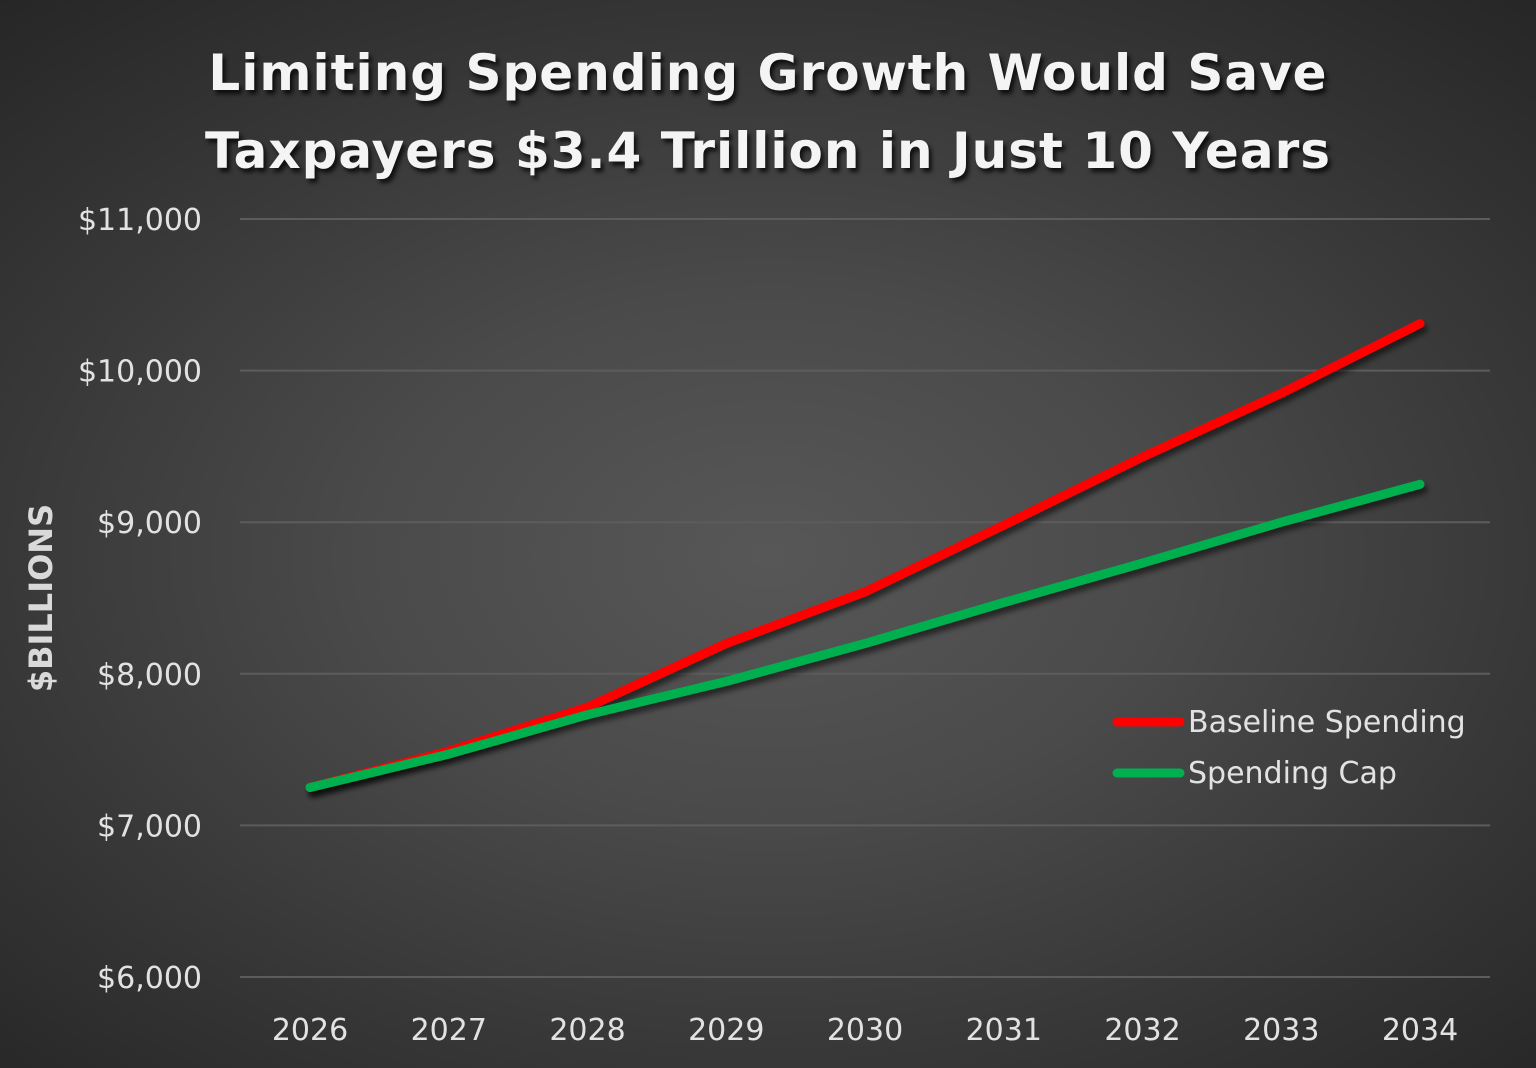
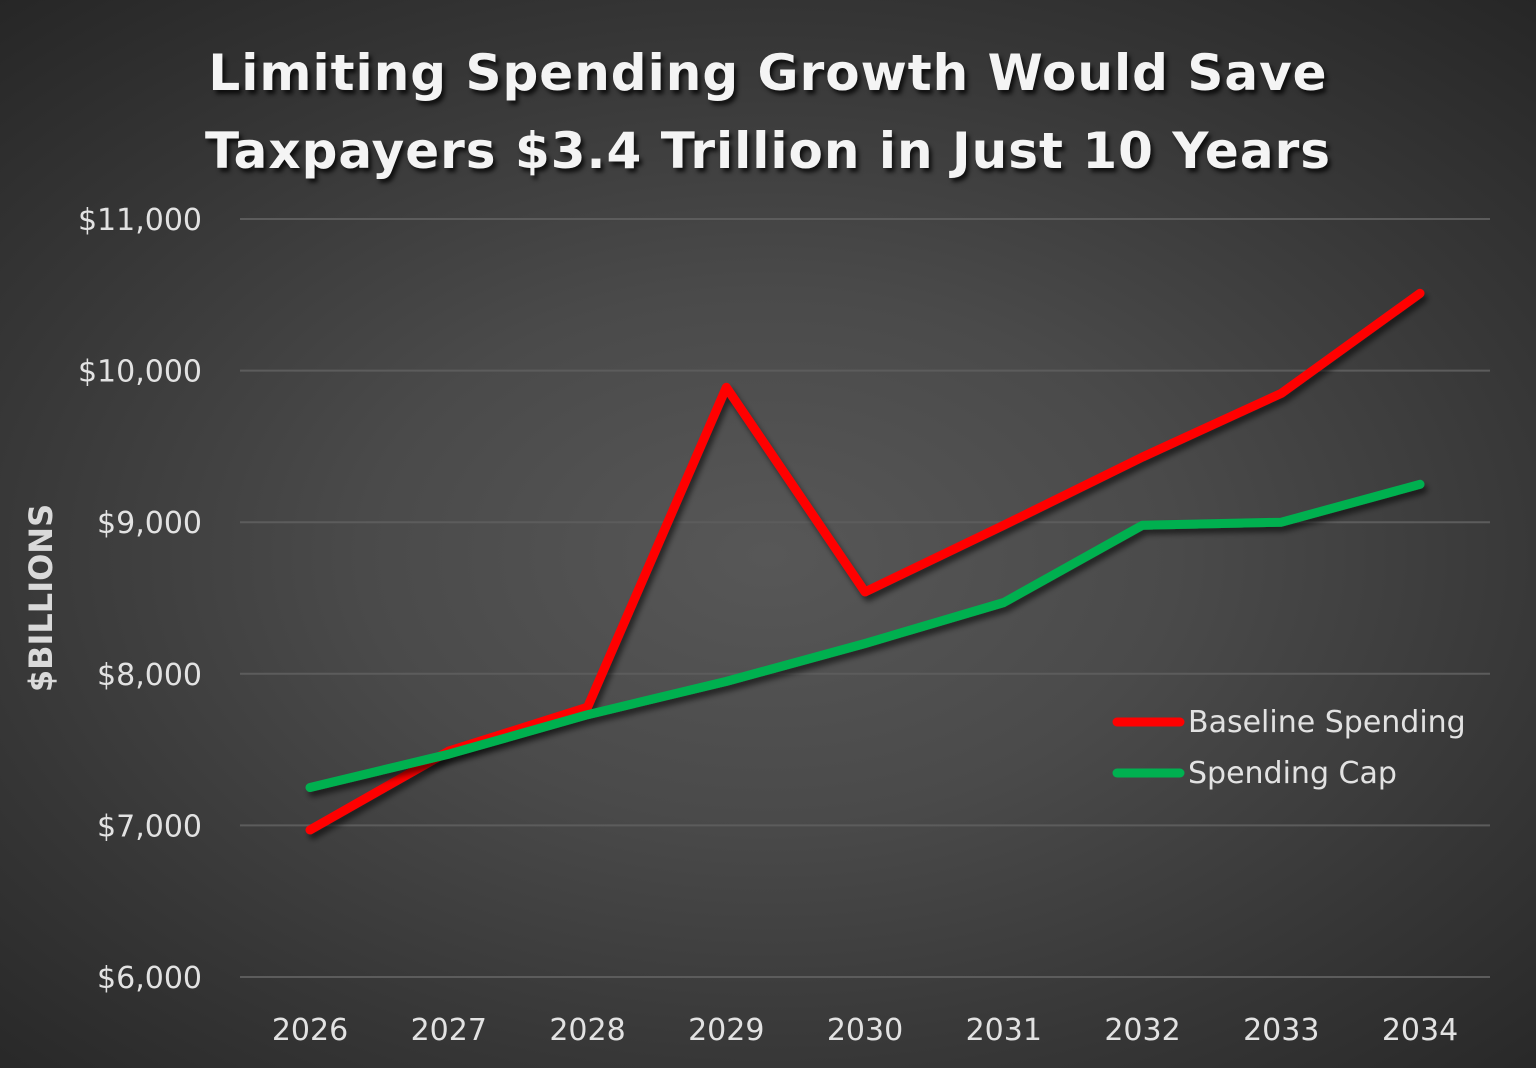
Baseline Spending/2026: $7250 -> $6970
Baseline Spending/2029: $8200 -> $9890
Spending Cap/2032: $8730 -> $8980
Baseline Spending/2034: $10310 -> $10510
